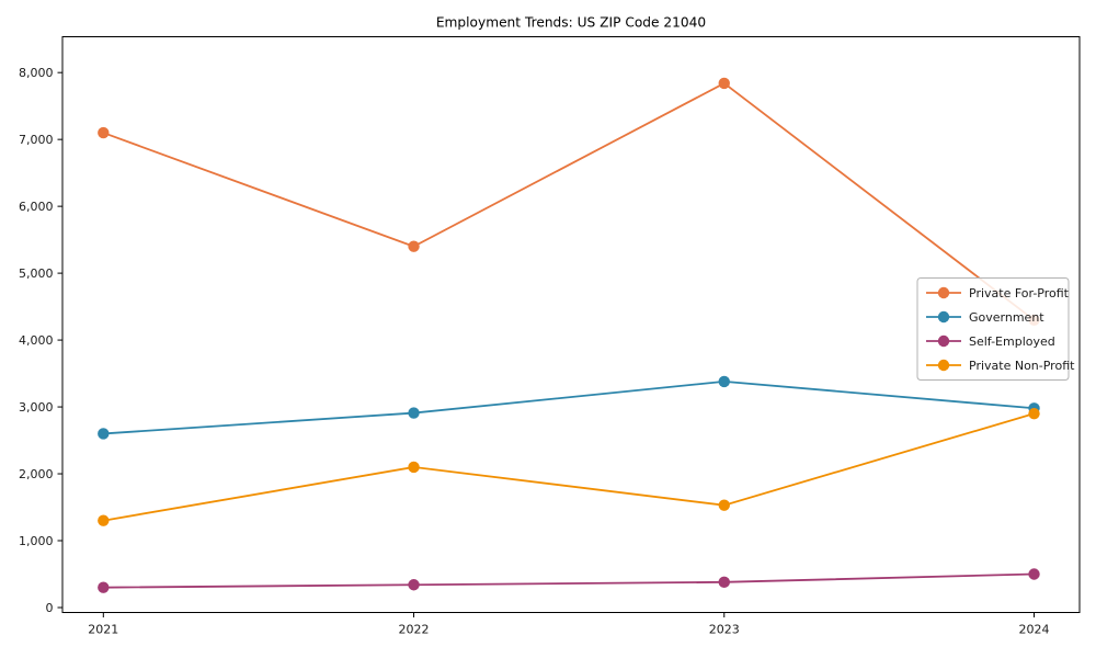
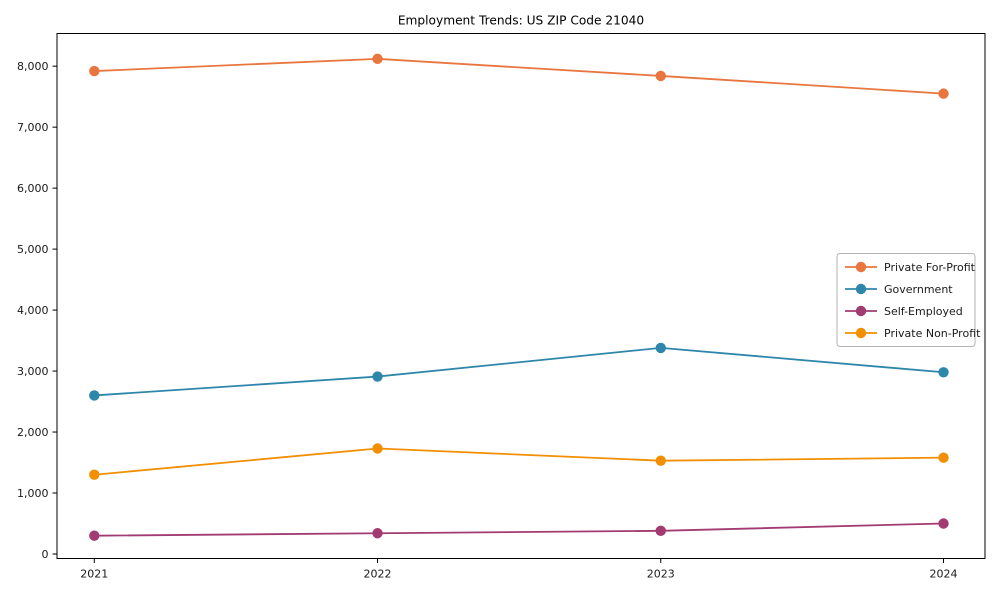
Private For-Profit/2021: 7100 -> 7900
Private For-Profit/2022: 5400 -> 8100
Private Non-Profit/2022: 2100 -> 1700
Private For-Profit/2024: 4300 -> 7600
Private Non-Profit/2024: 2900 -> 1600
